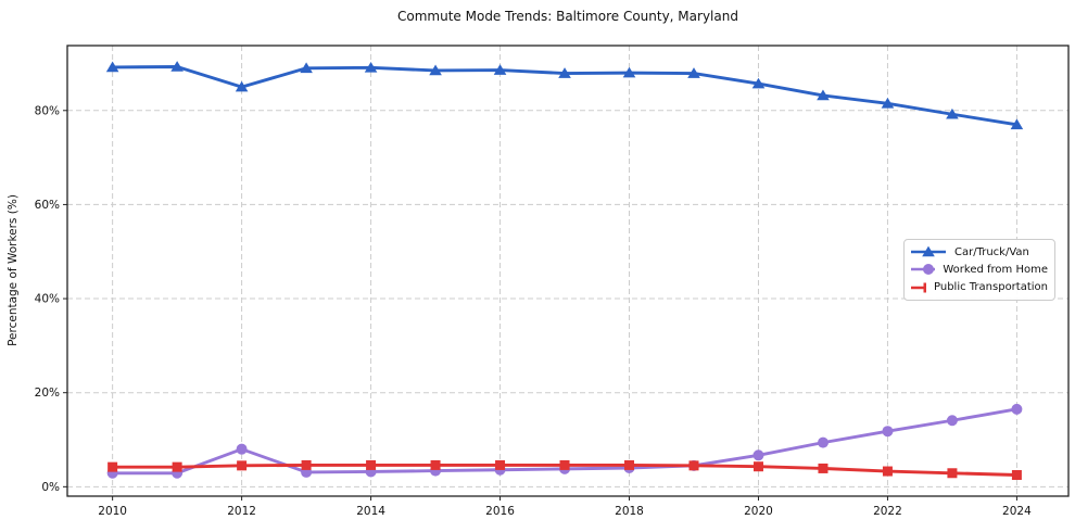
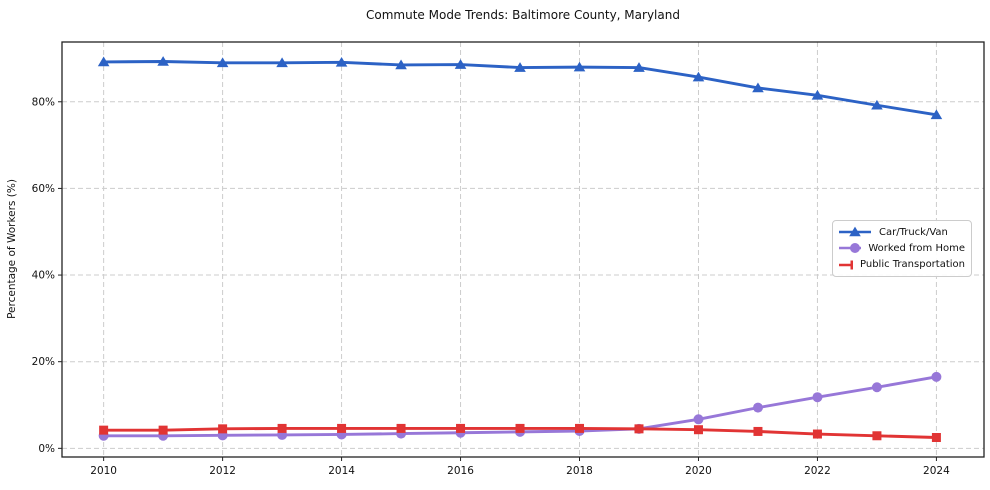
Car/Truck/Van/2012: 85% -> 89%
Worked from Home/2012: 8% -> 3%
